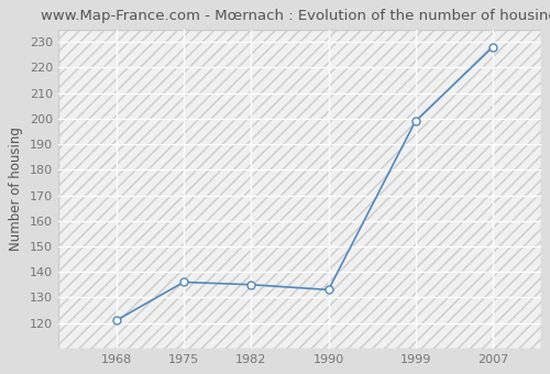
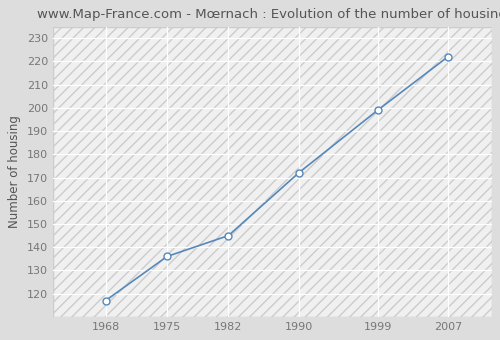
1968: 121 -> 117
1982: 135 -> 145
1990: 133 -> 172
2007: 228 -> 222
